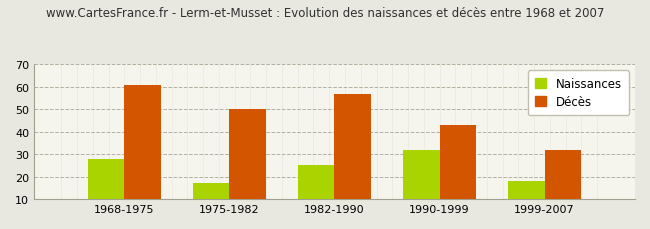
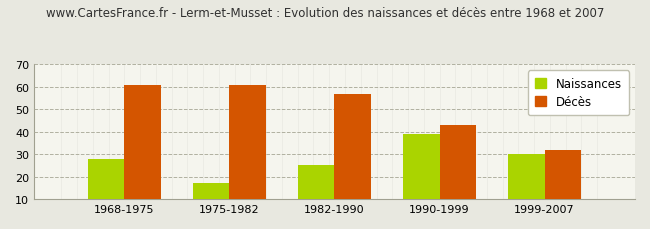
Décès/1975-1982: 50 -> 61
Naissances/1990-1999: 32 -> 39
Naissances/1999-2007: 18 -> 30
